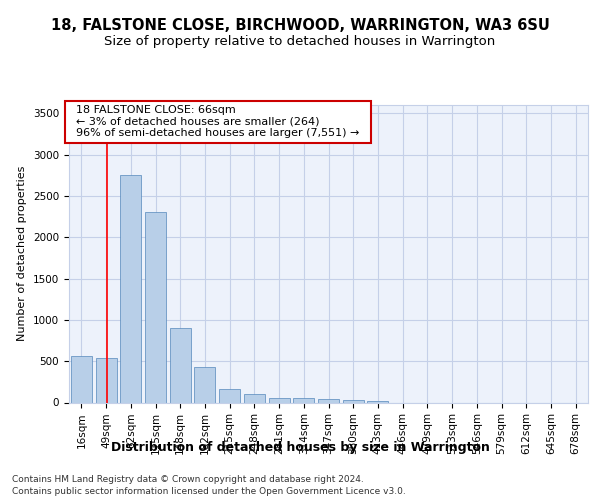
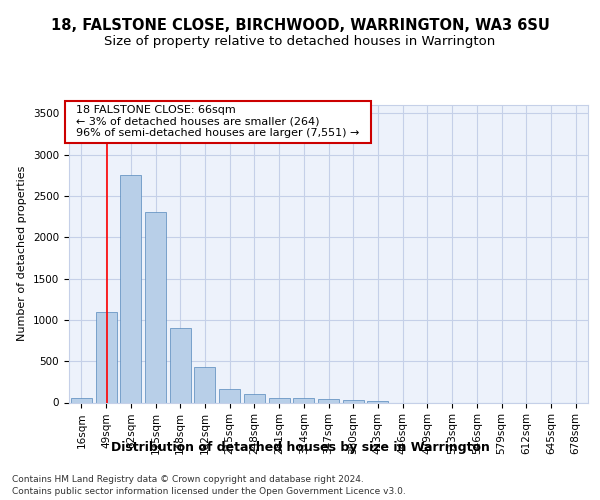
16sqm: 560 -> 50
49sqm: 540 -> 1100
